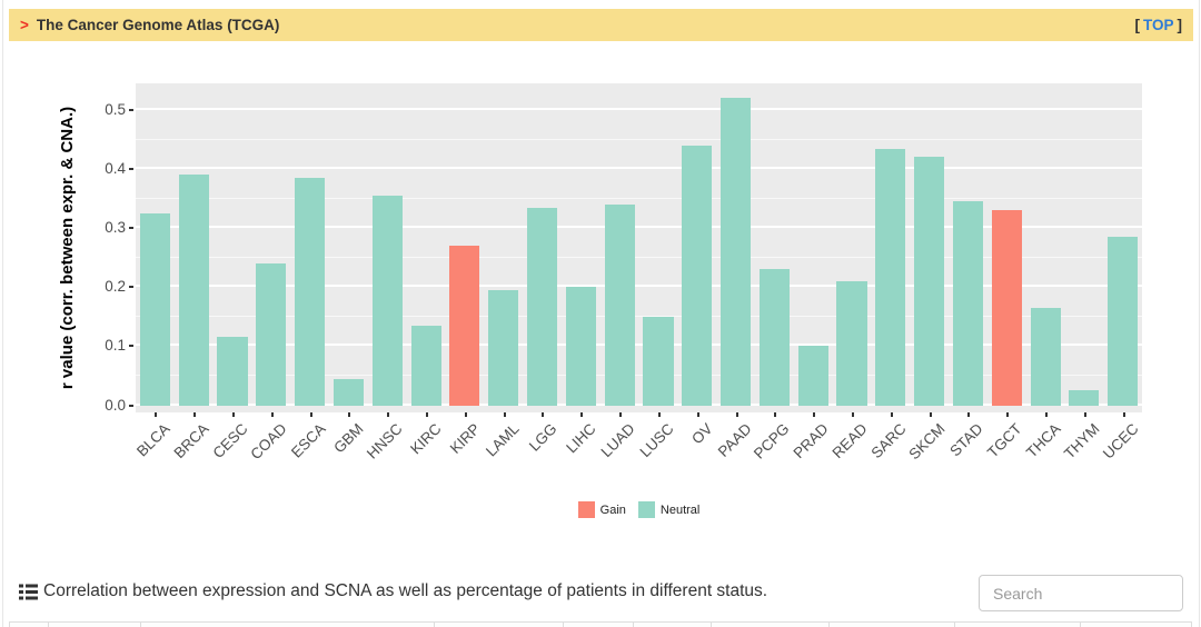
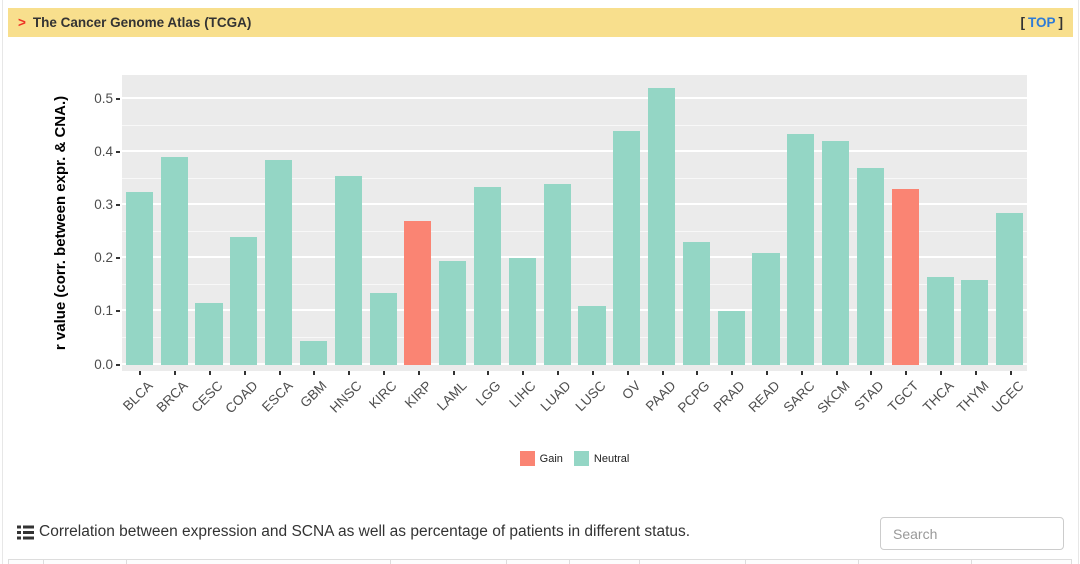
LUSC: 0.15 -> 0.11
STAD: 0.34 -> 0.37
THYM: 0.03 -> 0.16
